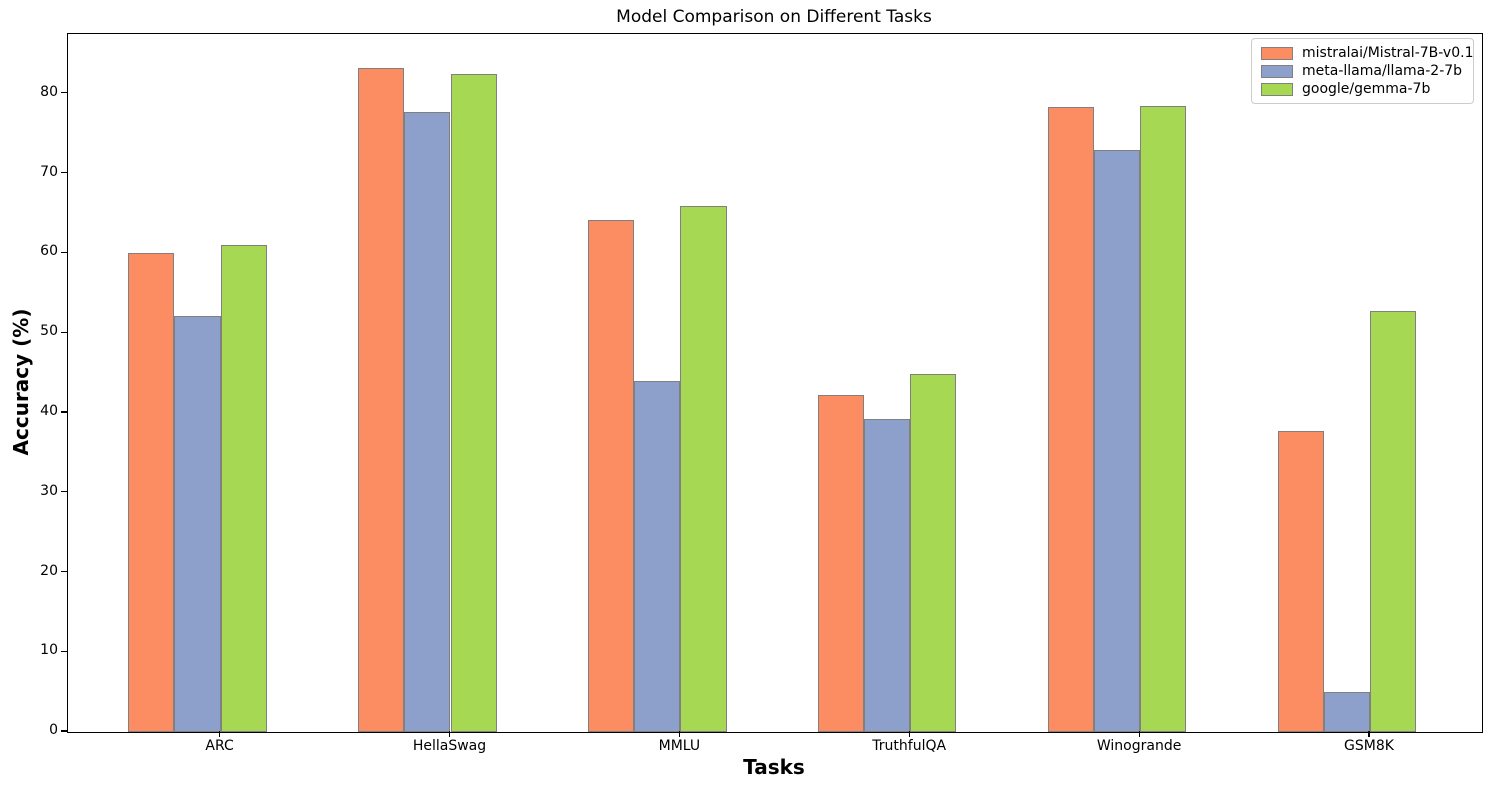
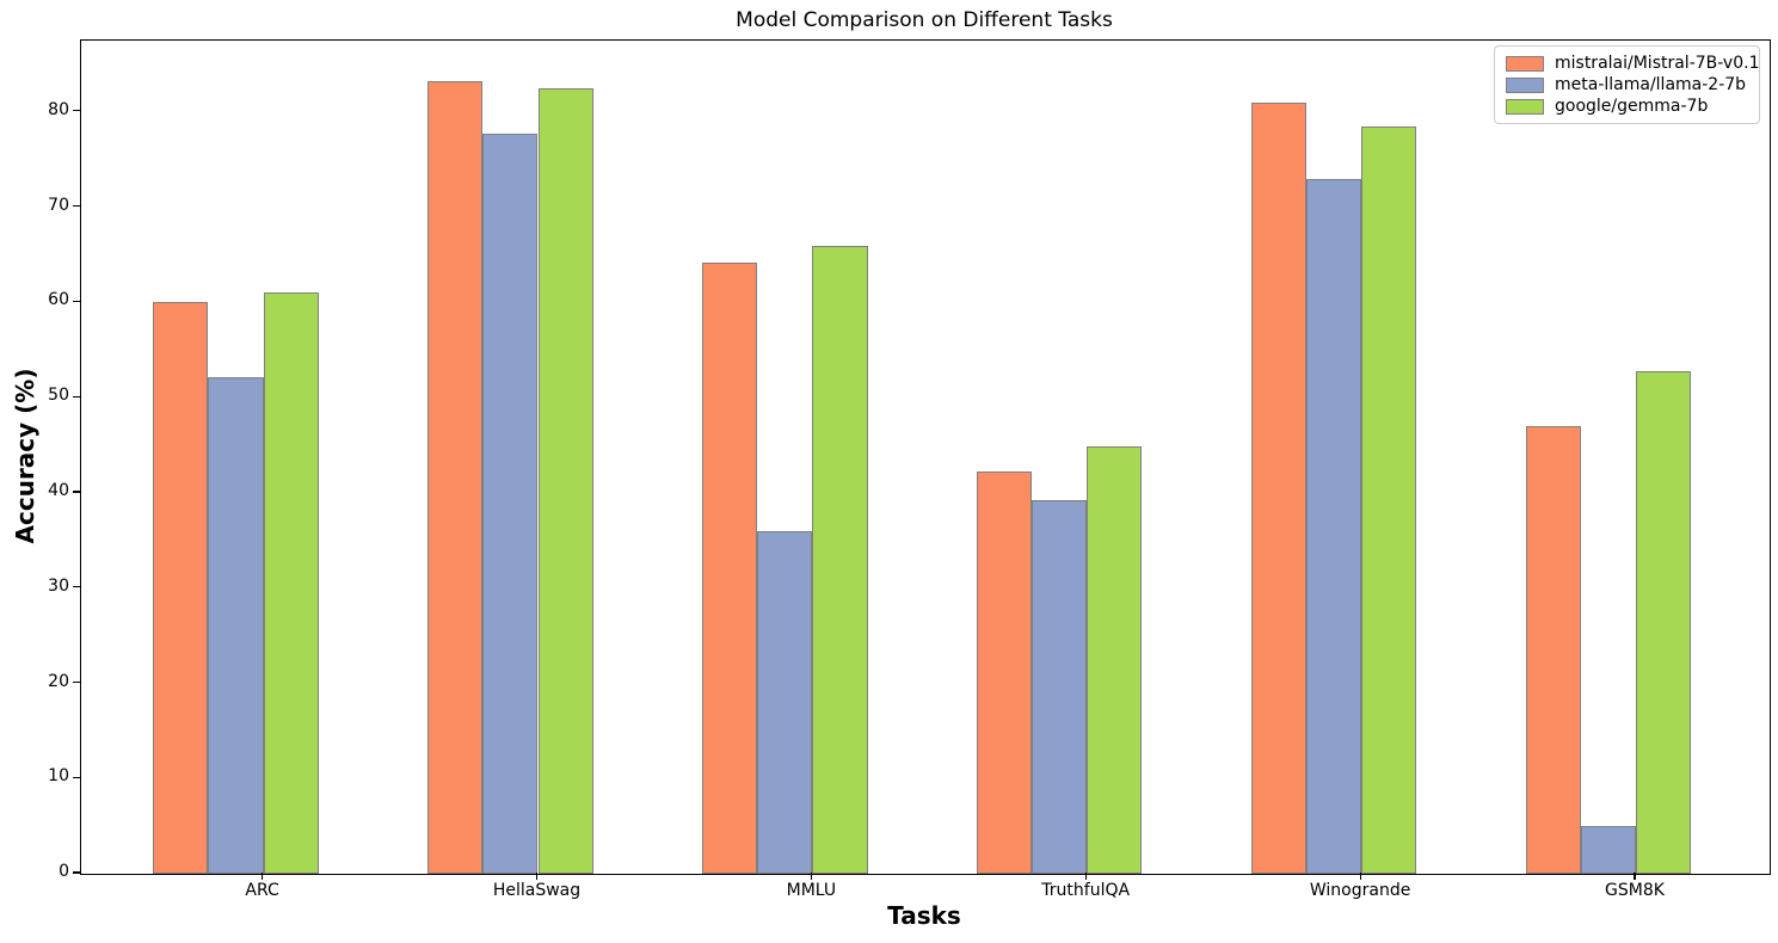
meta-llama/llama-2-7b/MMLU: 44 -> 36
mistralai/Mistral-7B-v0.1/Winogrande: 78 -> 81
mistralai/Mistral-7B-v0.1/GSM8K: 38 -> 47
